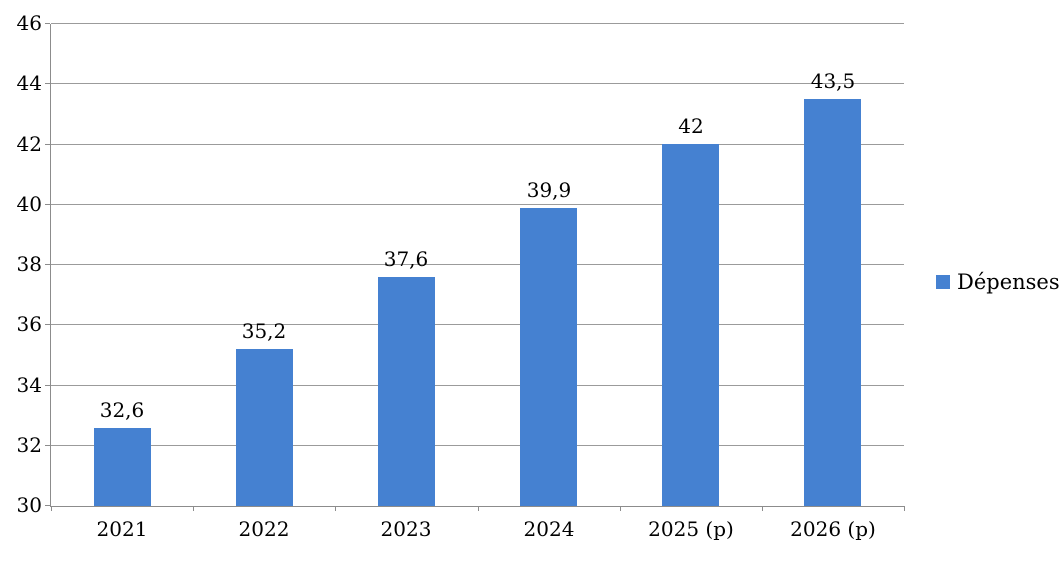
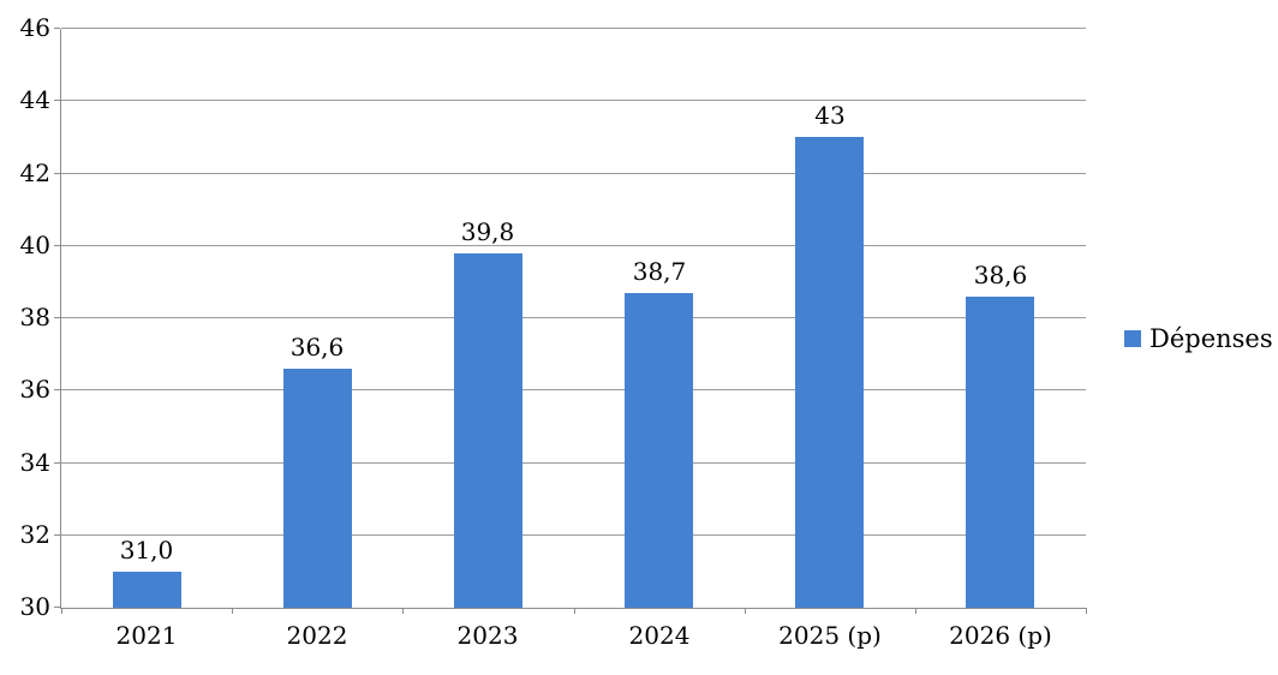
2021: 32,6 -> 31,0
2022: 35,2 -> 36,6
2023: 37,6 -> 39,8
2024: 39,9 -> 38,7
2025 (p): 42 -> 43
2026 (p): 43,5 -> 38,6
